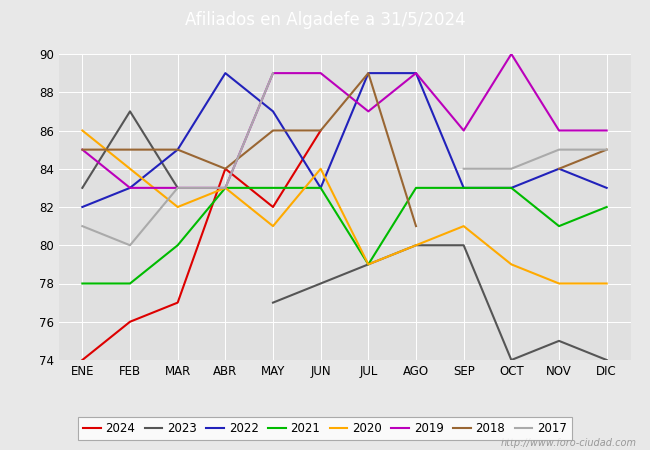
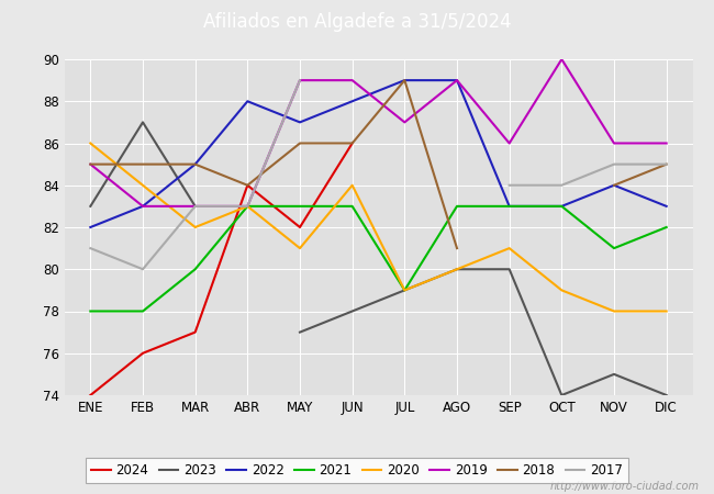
2022/ABR: 89 -> 88
2022/JUN: 83 -> 88
